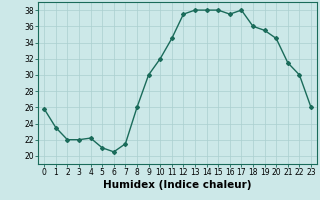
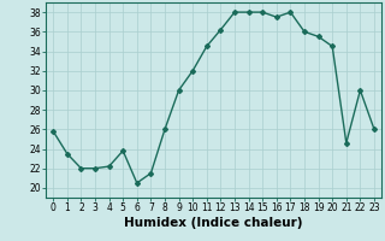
5: 21.0 -> 23.8
12: 37.5 -> 36.2
21: 31.5 -> 24.6
